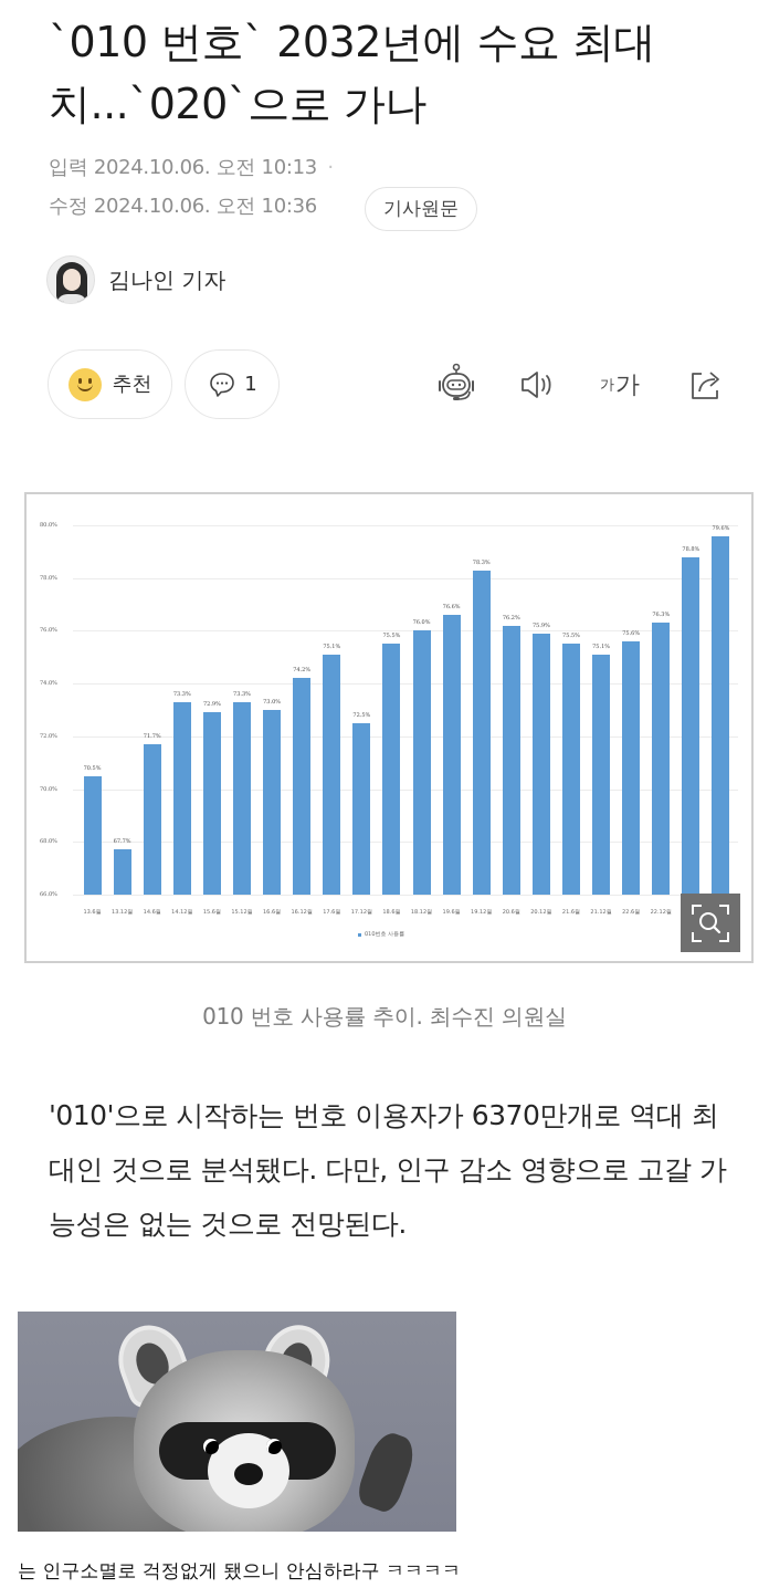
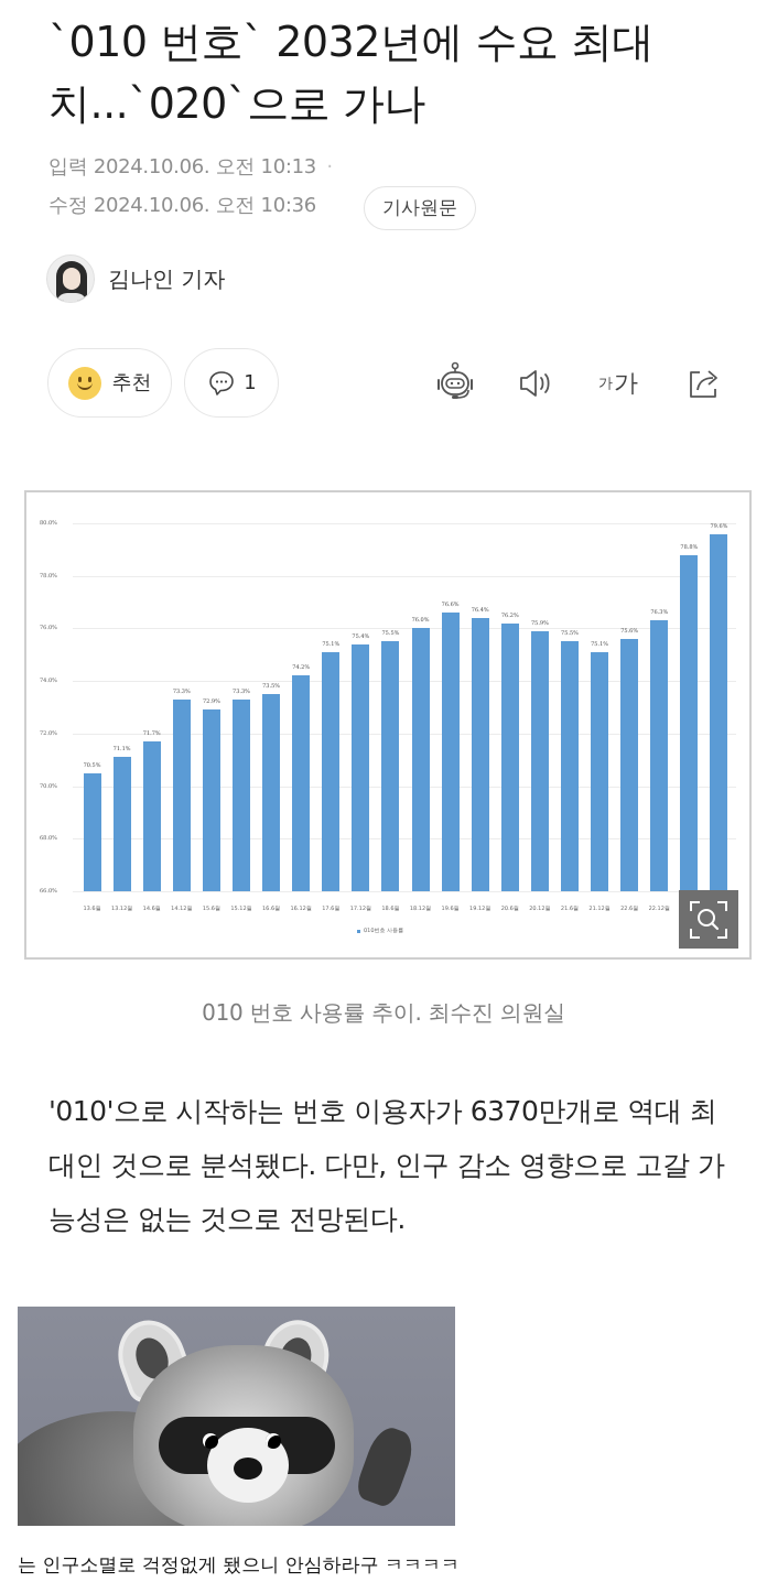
13.12월: 67.7% -> 71.1%
16.6월: 73.0% -> 73.5%
17.12월: 72.5% -> 75.4%
19.12월: 78.3% -> 76.4%
